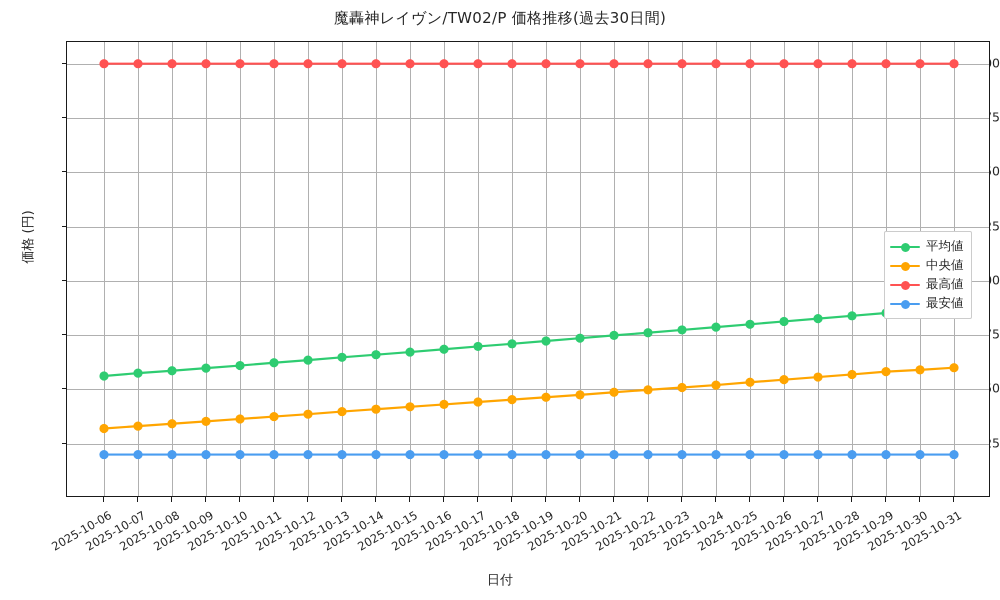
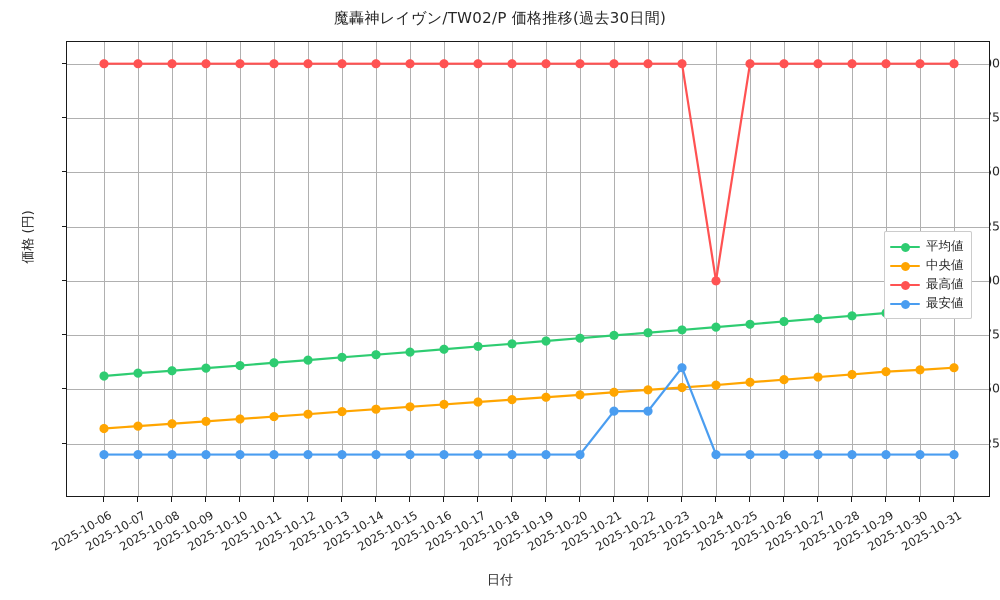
最安値/2025-10-21: 20 -> 40
最安値/2025-10-22: 20 -> 40
最安値/2025-10-23: 20 -> 60
最高値/2025-10-24: 200 -> 100
